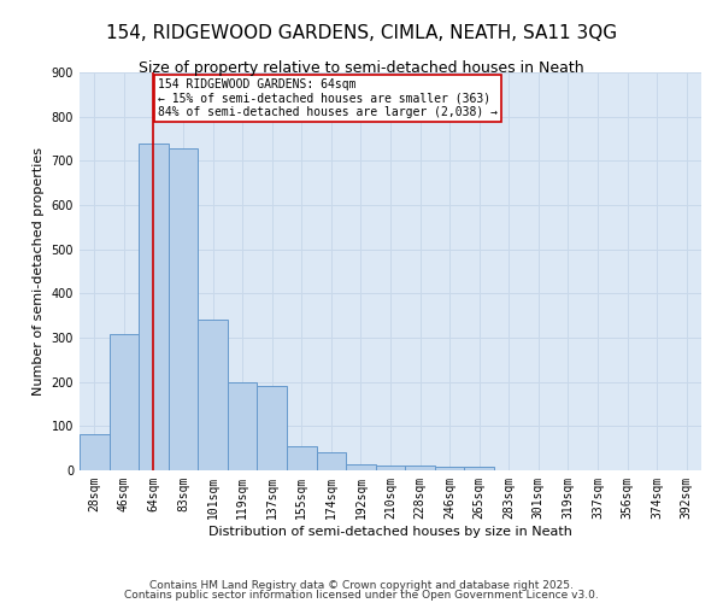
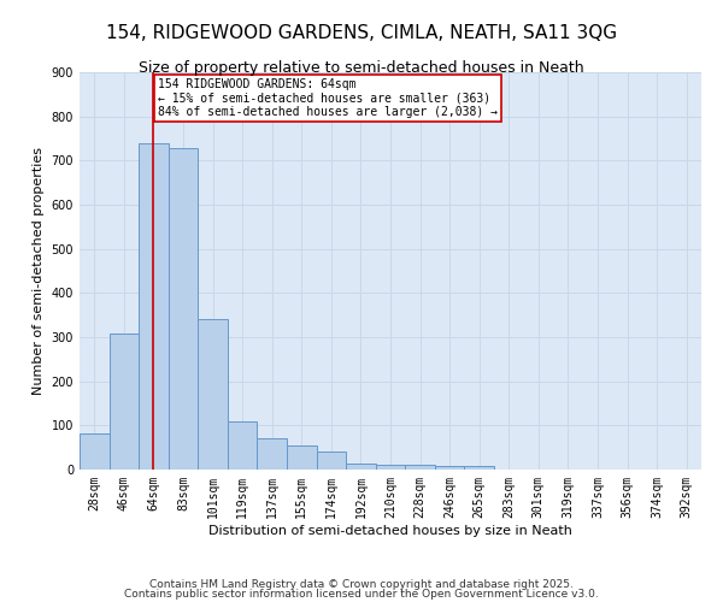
119sqm: 200 -> 108
137sqm: 190 -> 70
